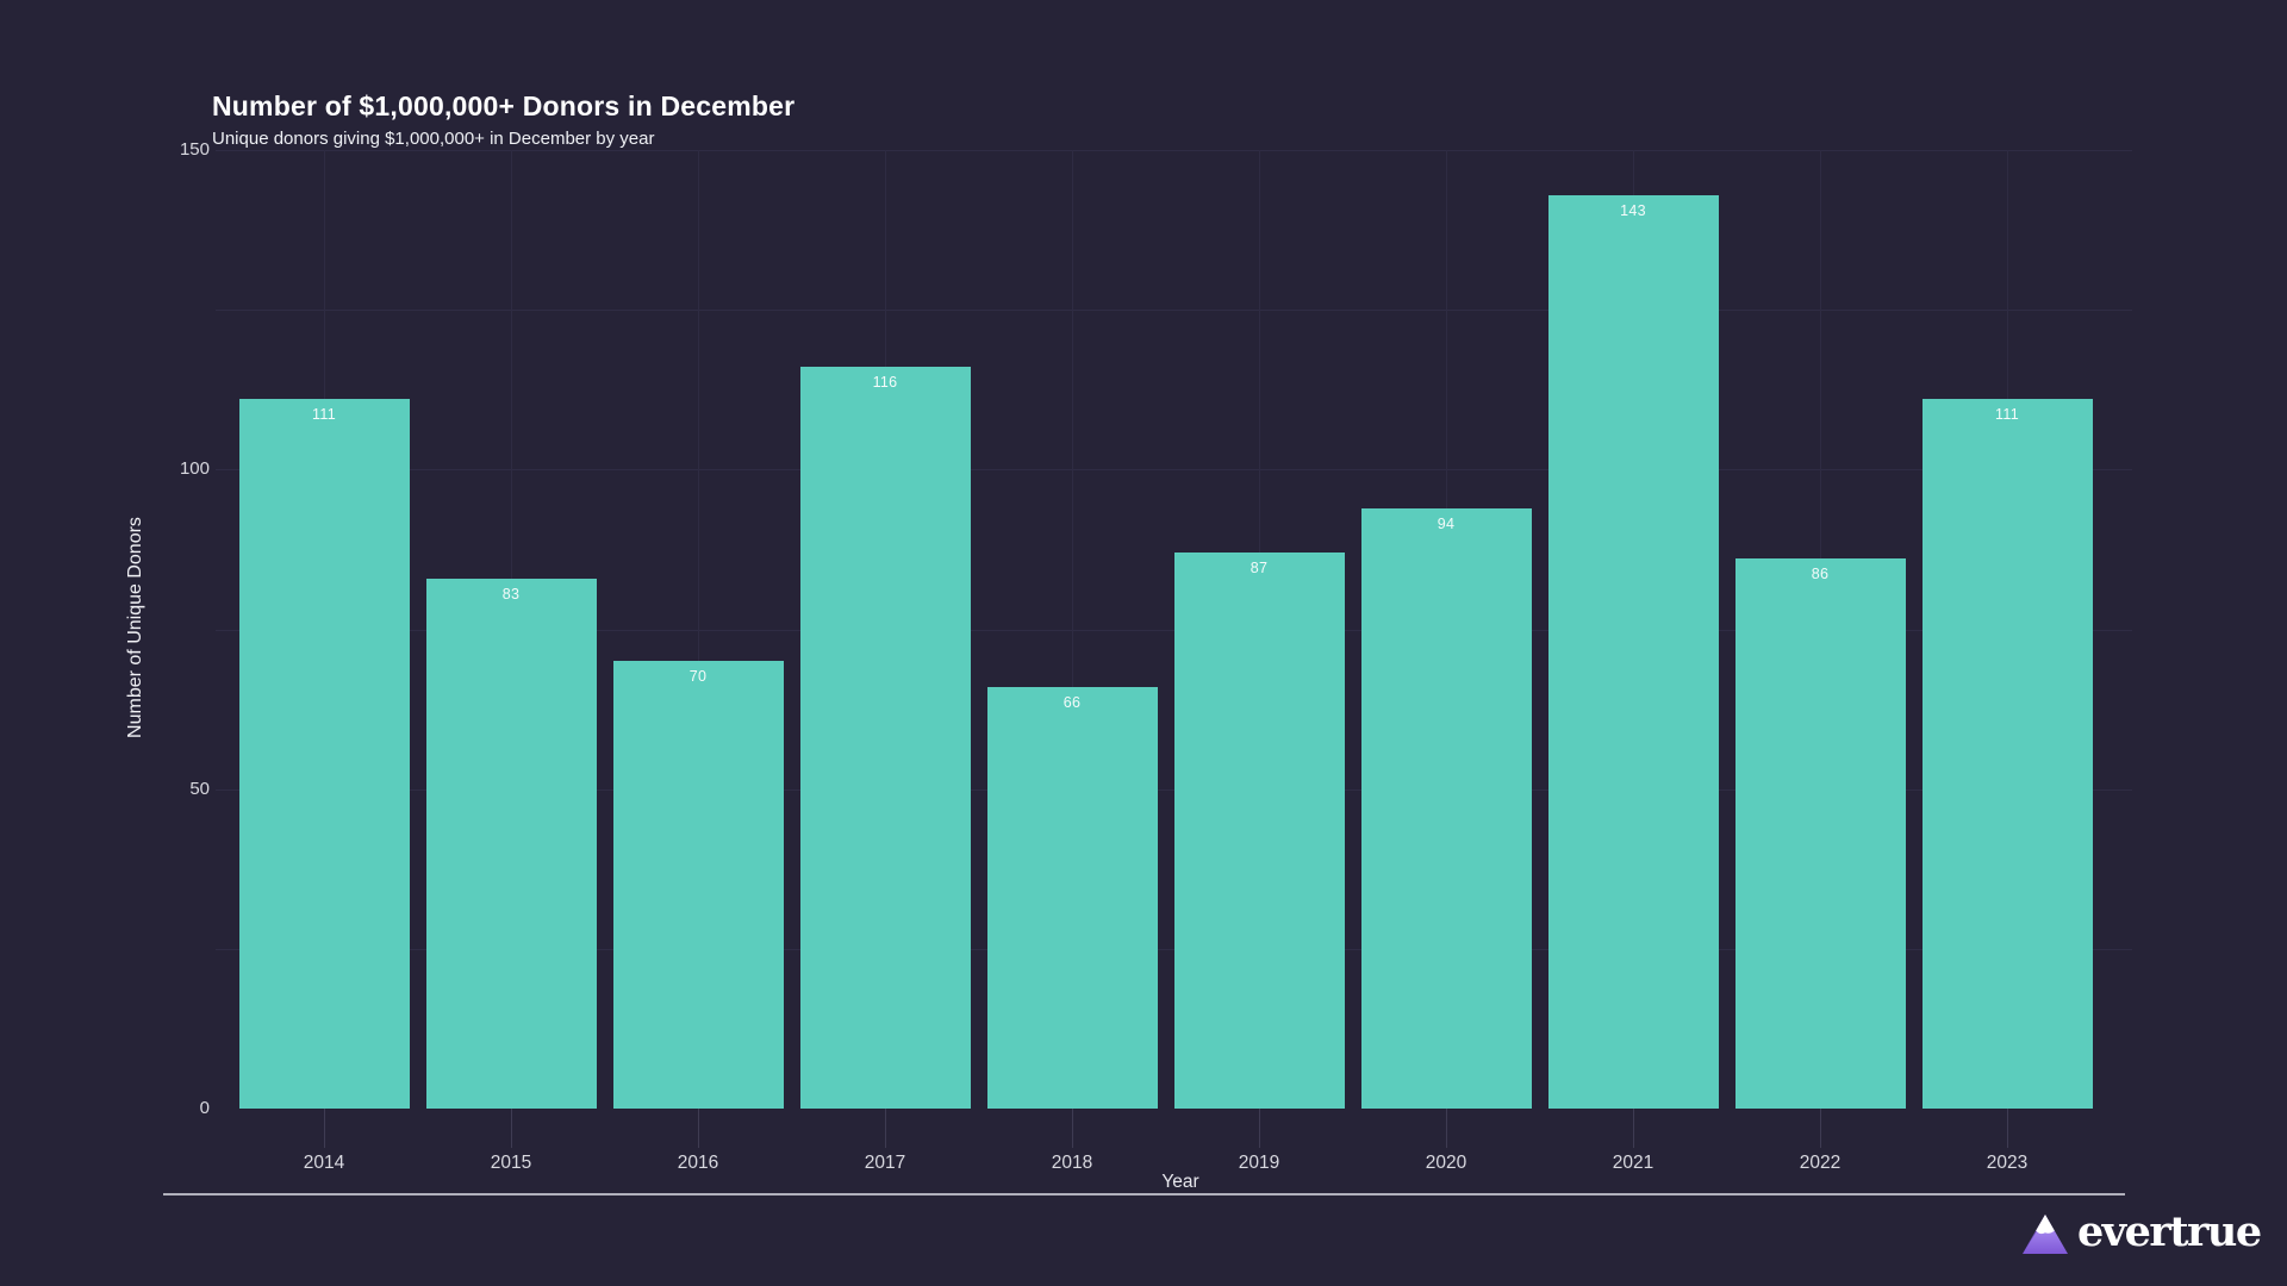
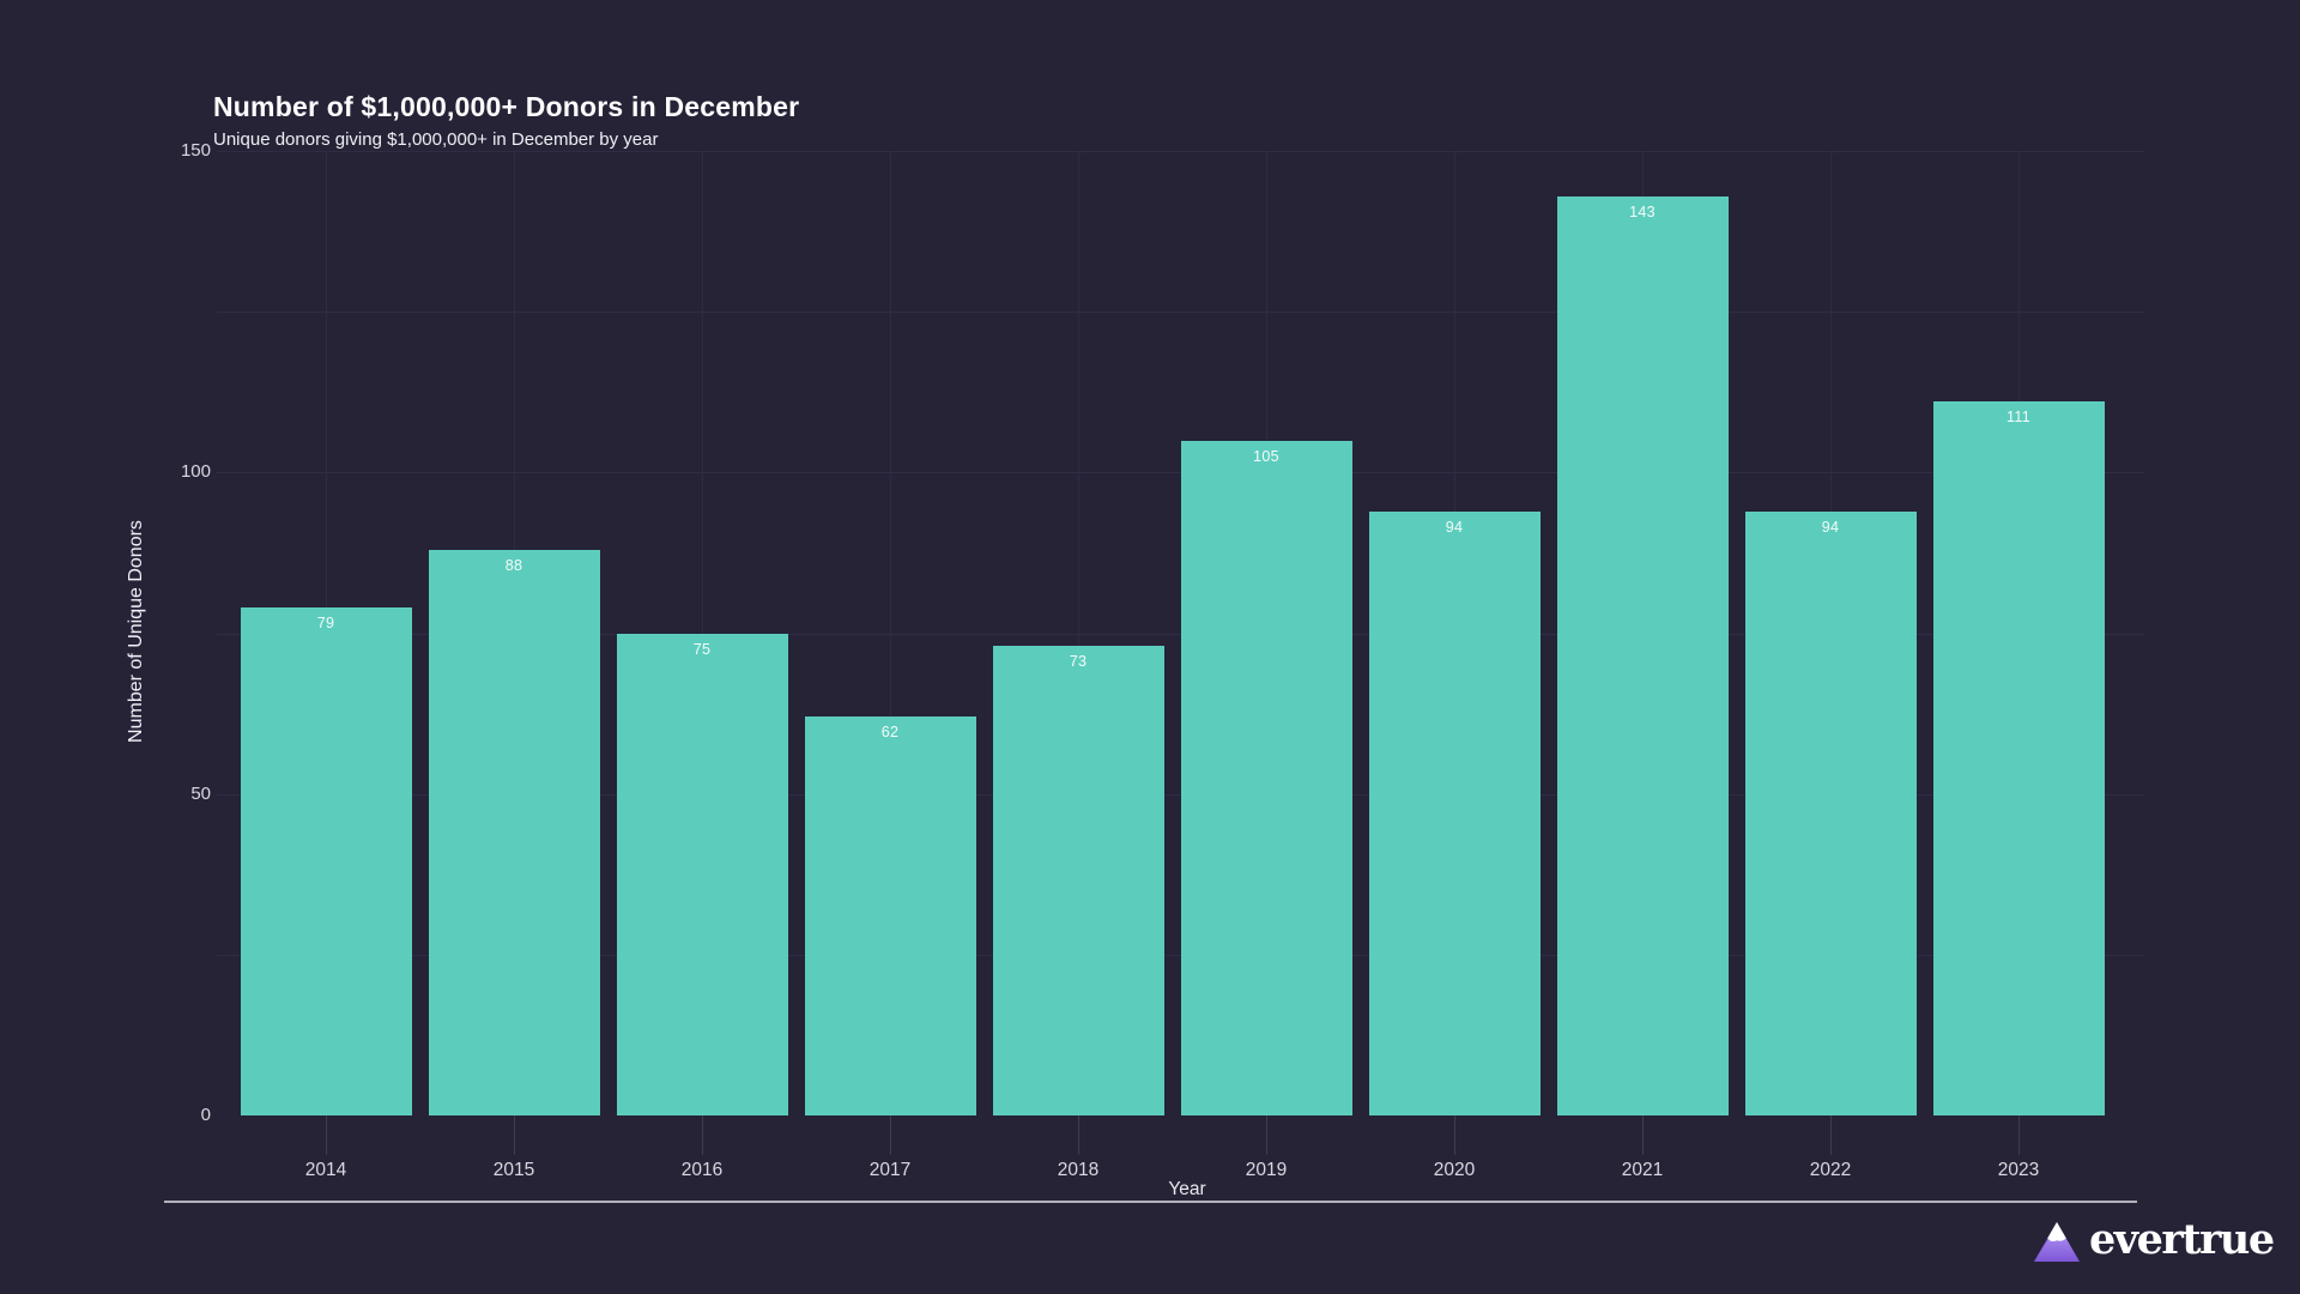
2014: 111 -> 79
2015: 83 -> 88
2016: 70 -> 75
2017: 116 -> 62
2018: 66 -> 73
2019: 87 -> 105
2022: 86 -> 94
